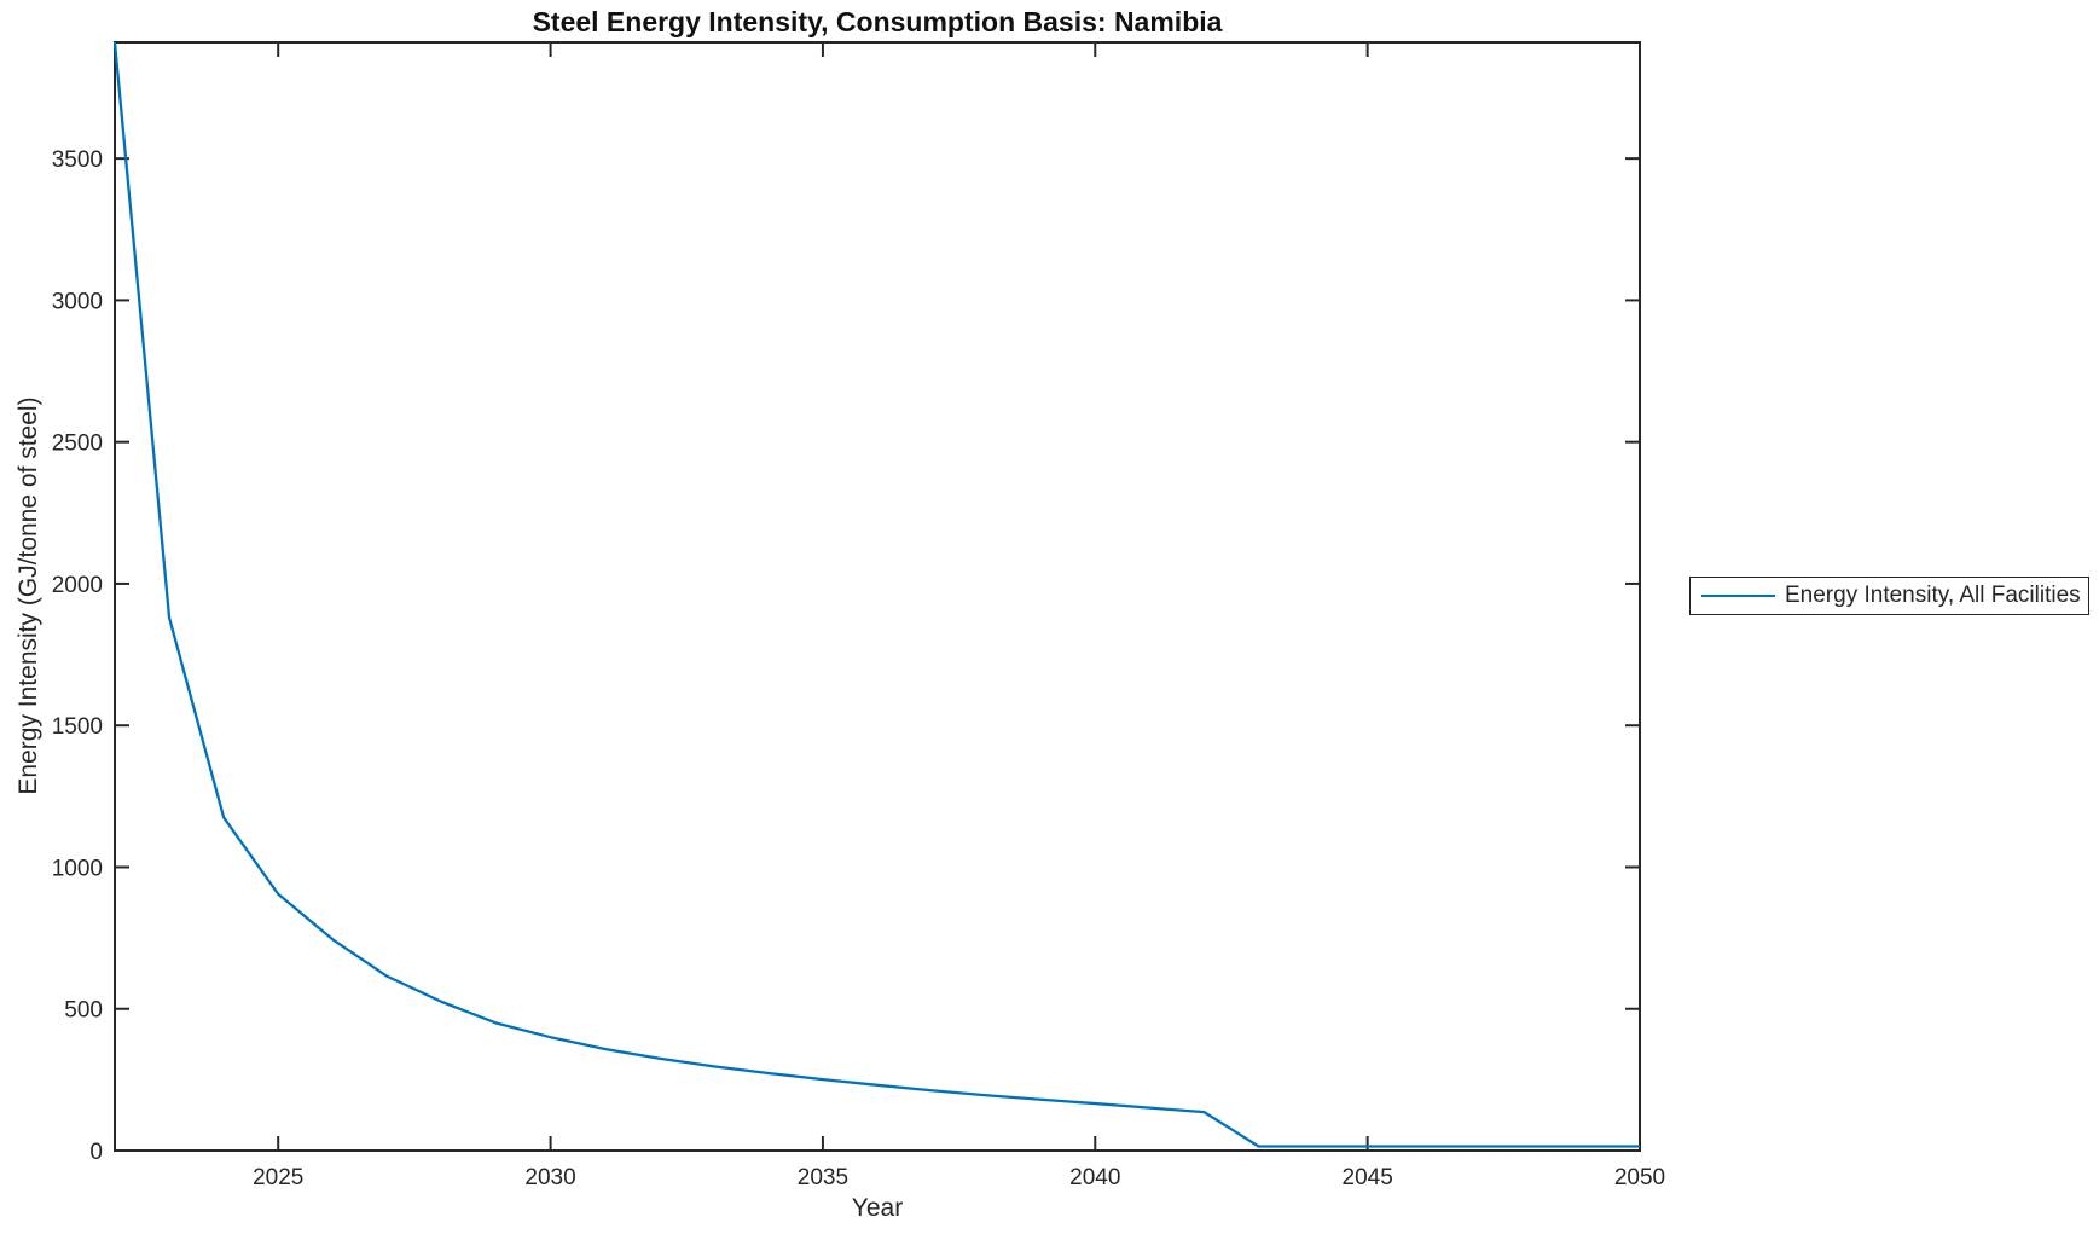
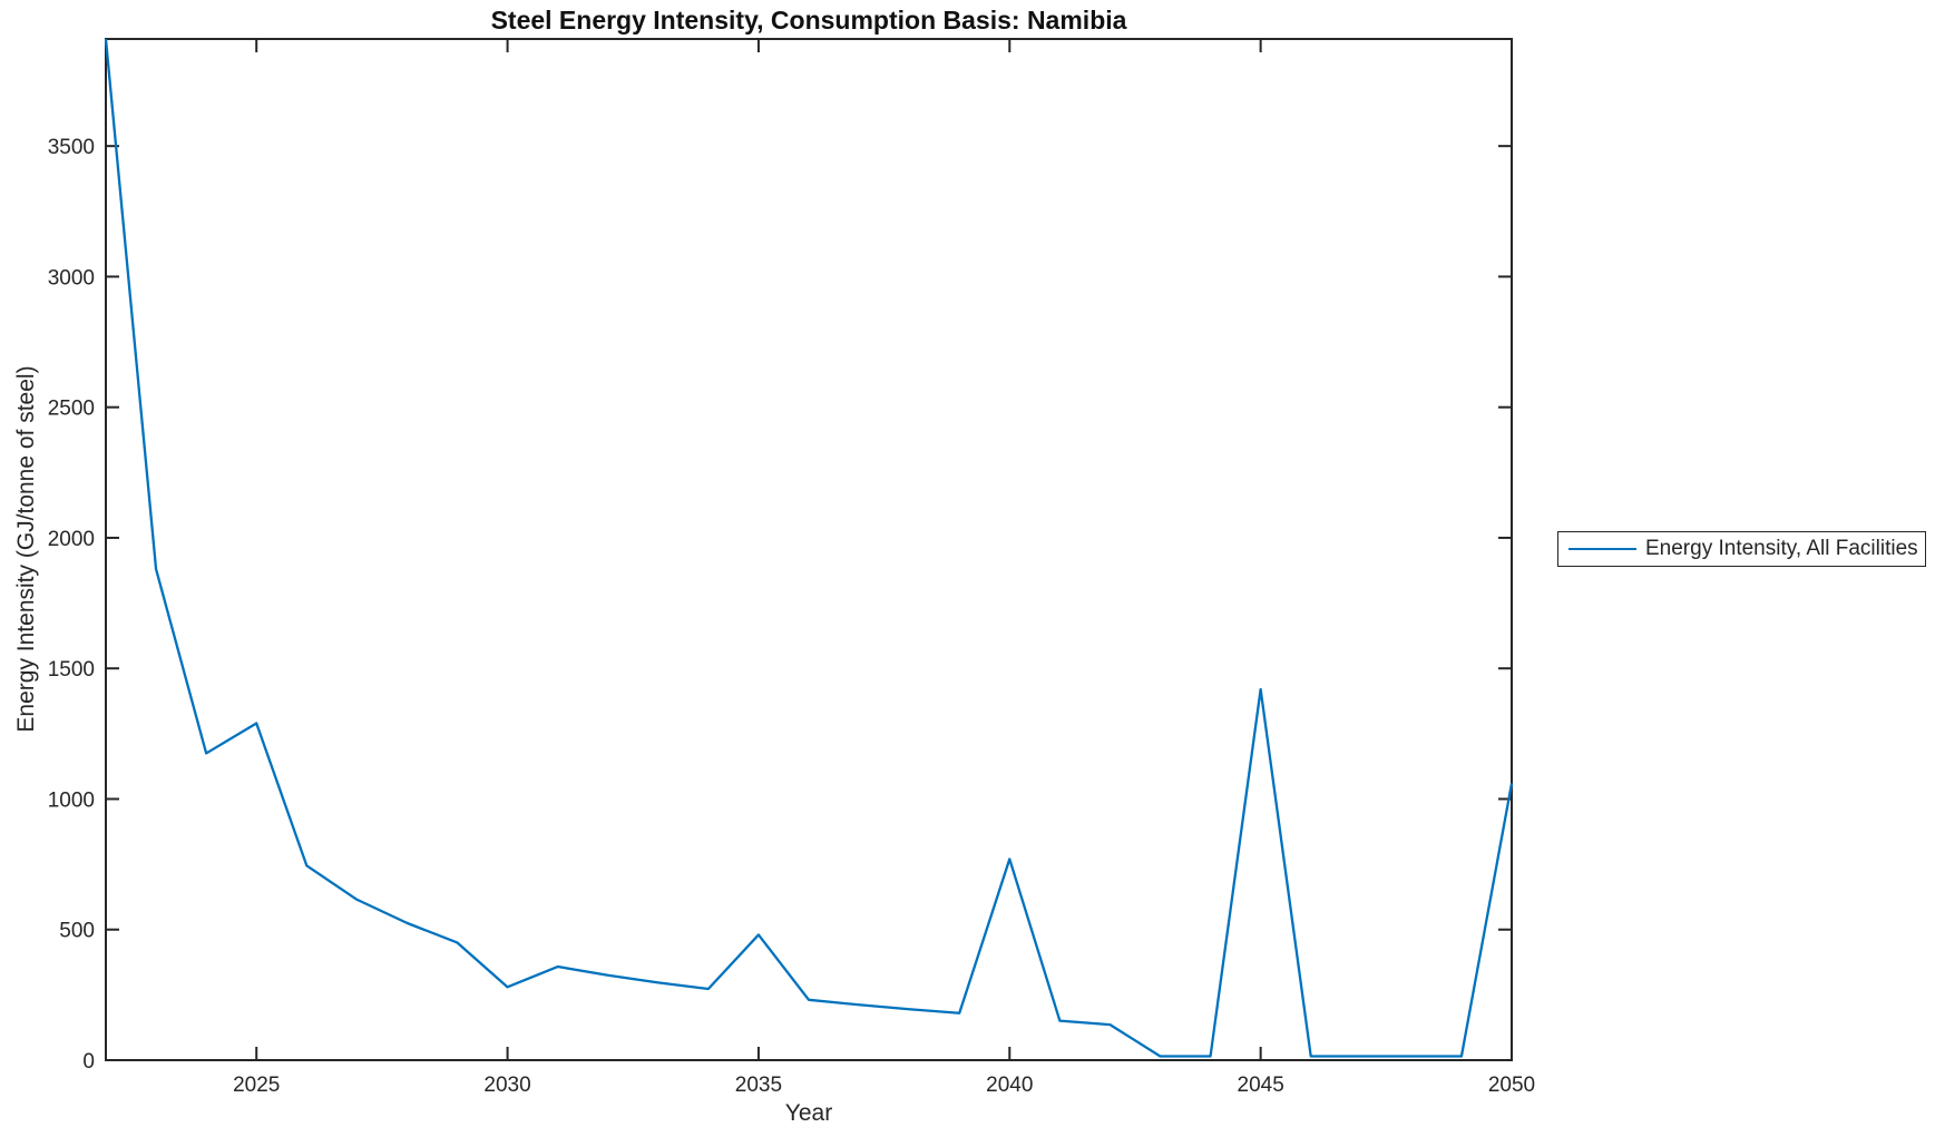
2025: 900 -> 1290
2030: 400 -> 280
2035: 250 -> 480
2040: 170 -> 770
2045: 20 -> 1420
2050: 20 -> 1060
